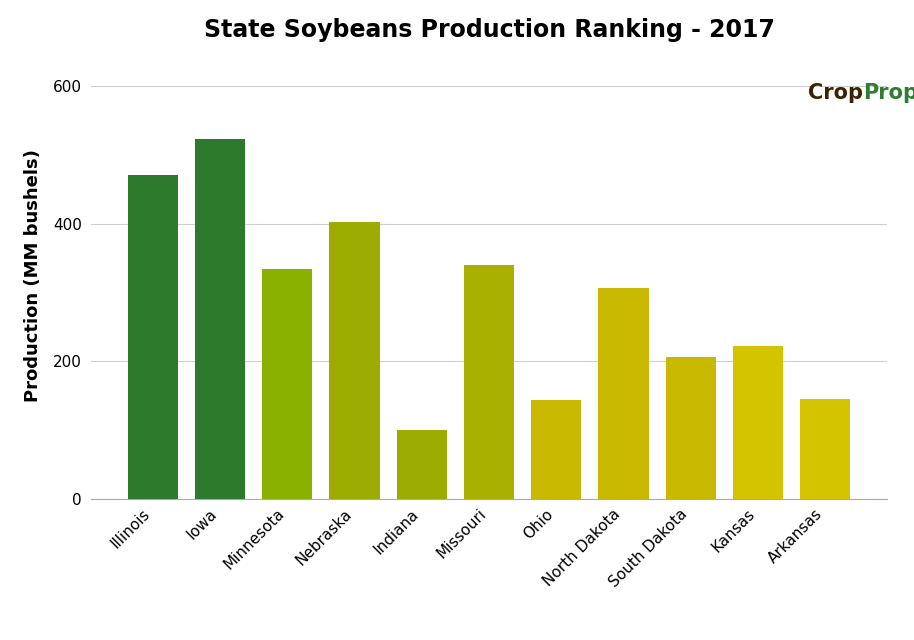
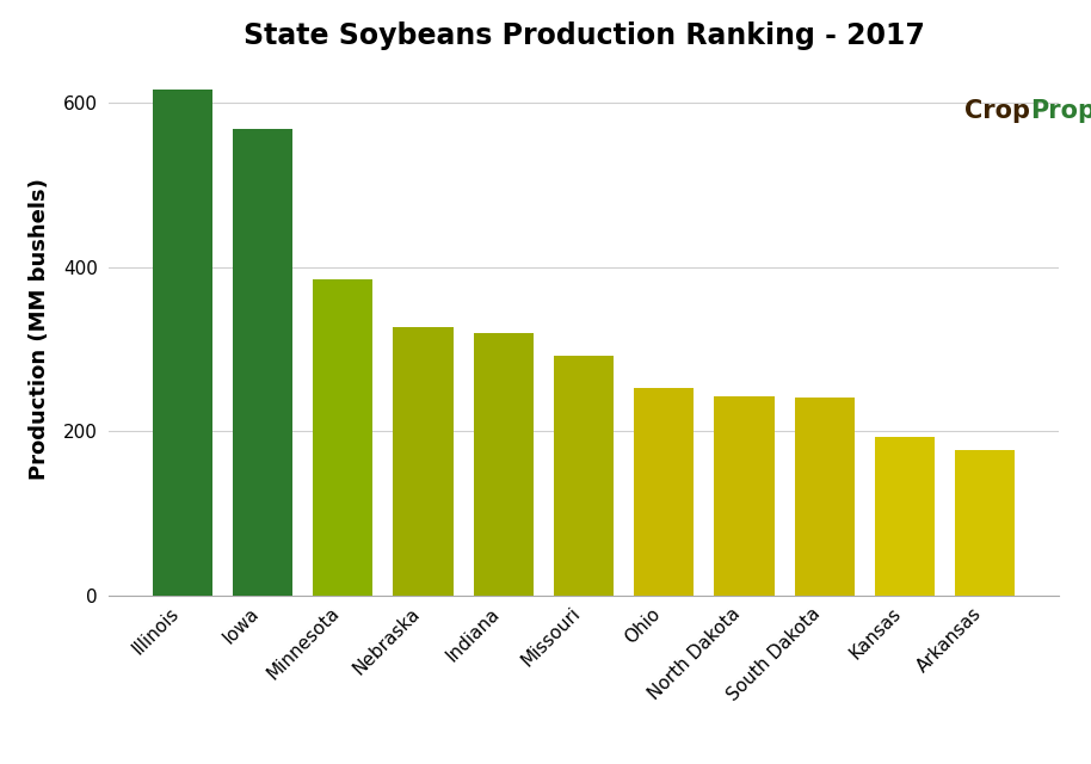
Illinois: 470 -> 615
Iowa: 522 -> 568
Minnesota: 334 -> 385
Nebraska: 402 -> 327
Indiana: 100 -> 320
Missouri: 340 -> 292
Ohio: 144 -> 253
North Dakota: 306 -> 242
South Dakota: 206 -> 241
Kansas: 222 -> 193
Arkansas: 146 -> 178
